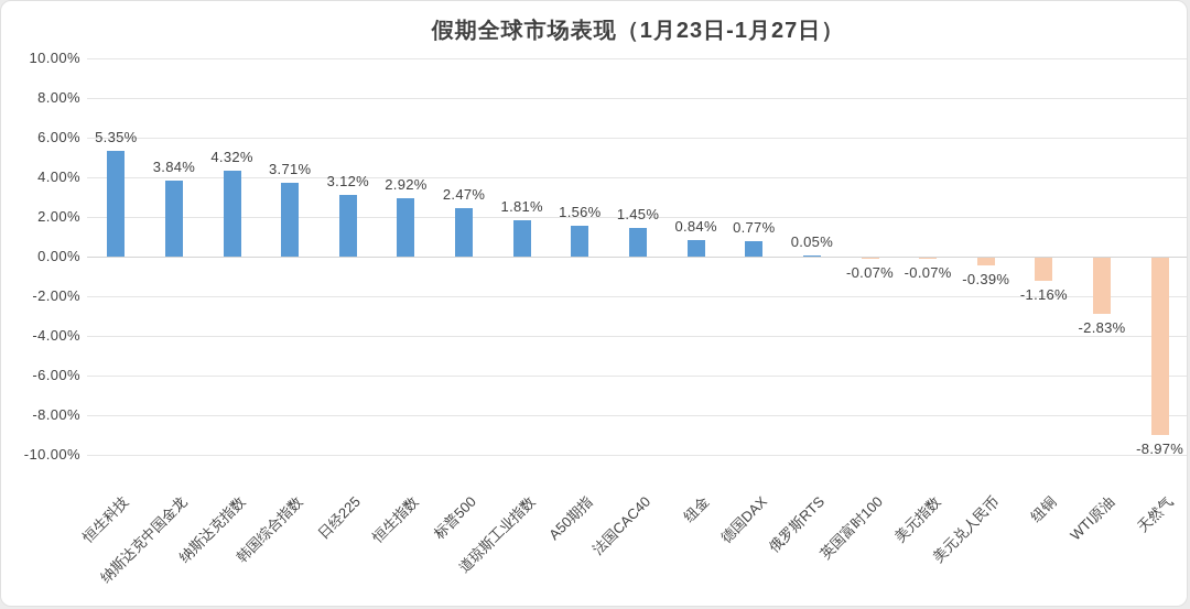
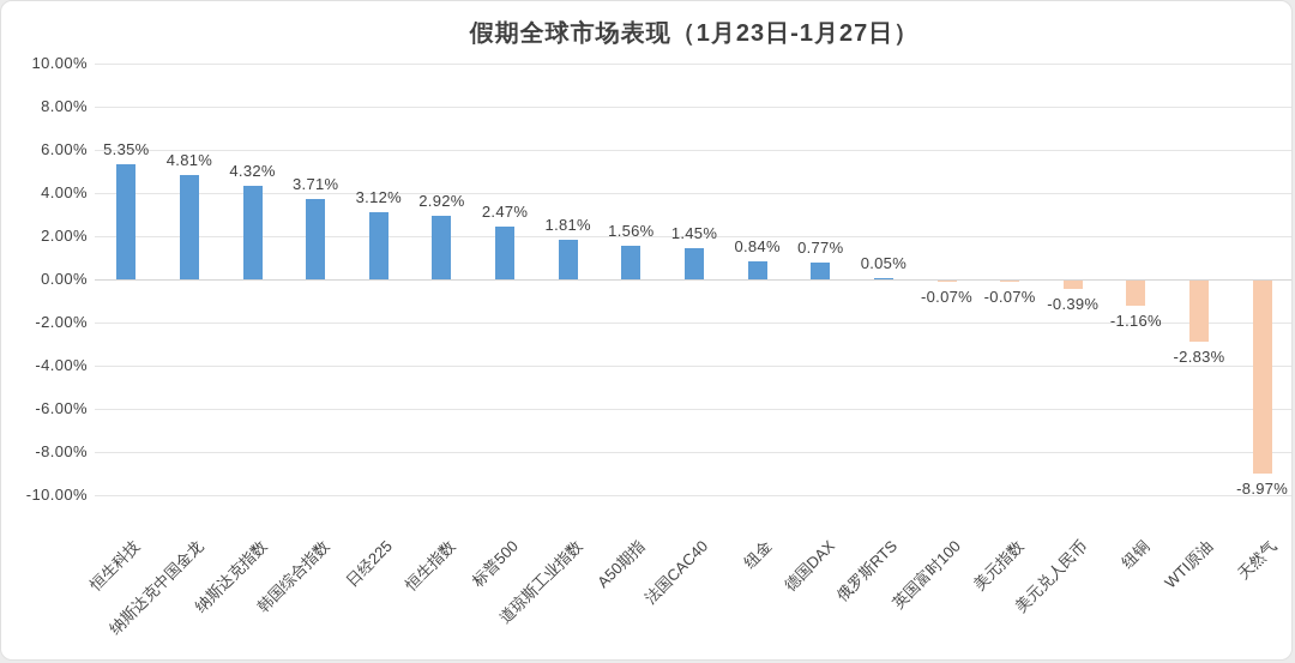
纳斯达克中国金龙: 3.84% -> 4.81%
